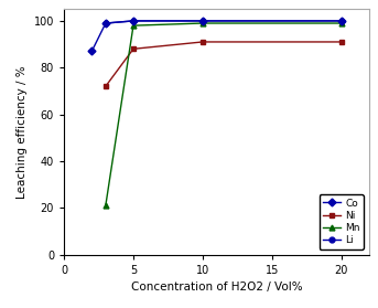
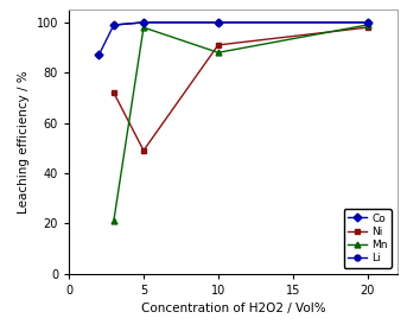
Ni/5: 88 -> 49
Mn/10: 99 -> 88
Ni/20: 91 -> 98
